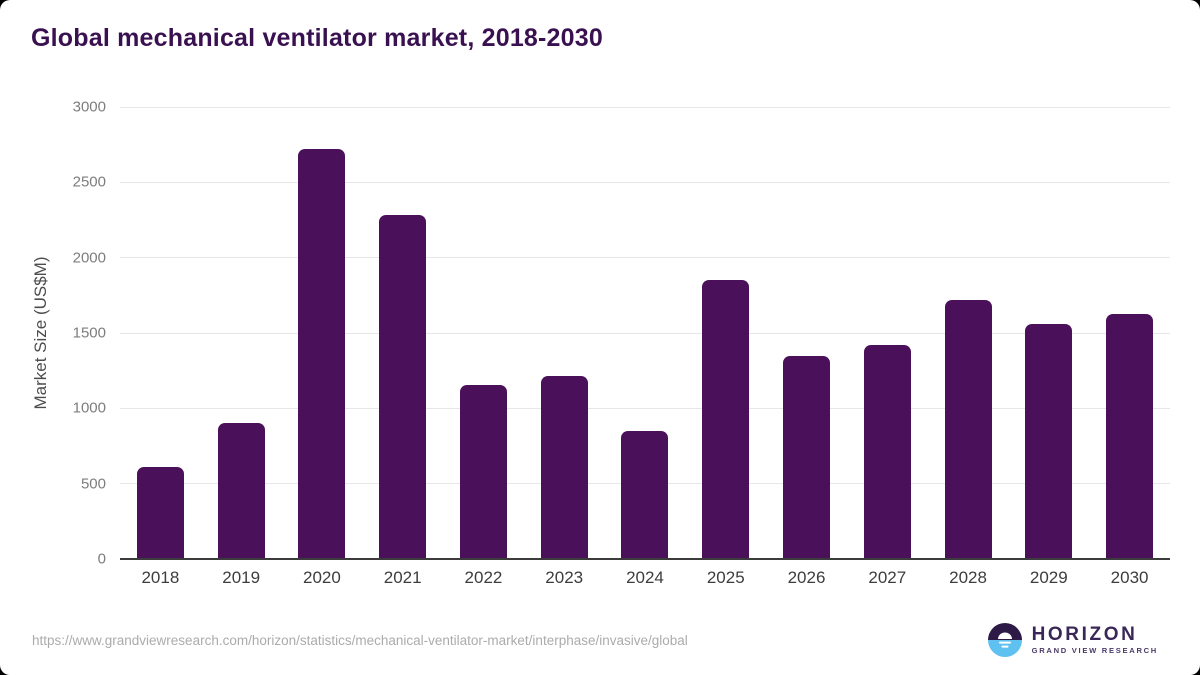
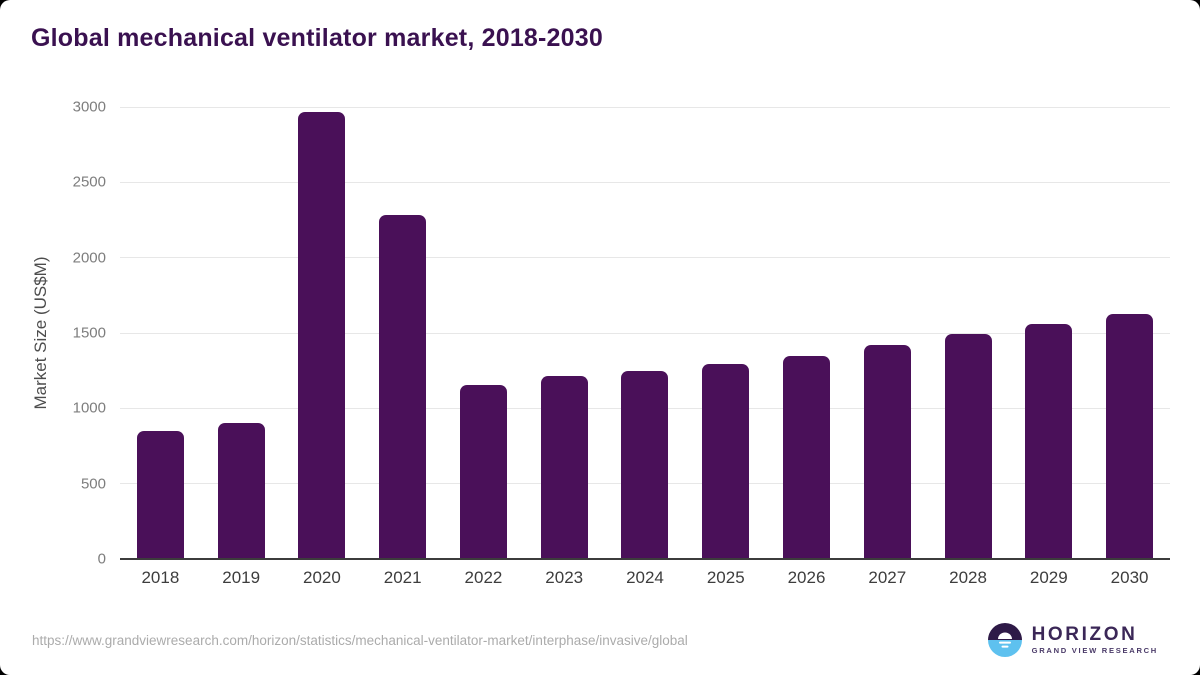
2018: 610 -> 850
2020: 2720 -> 2970
2024: 850 -> 1250
2025: 1850 -> 1300
2028: 1720 -> 1500
